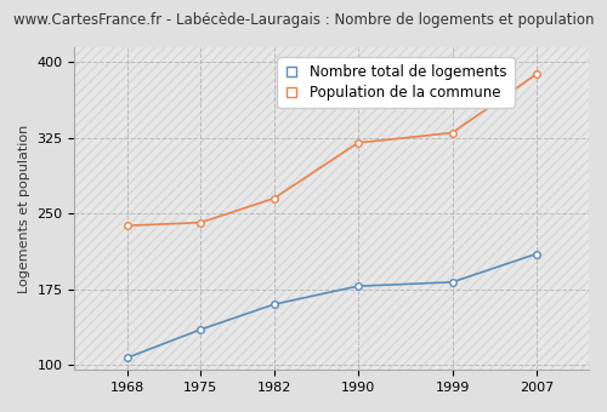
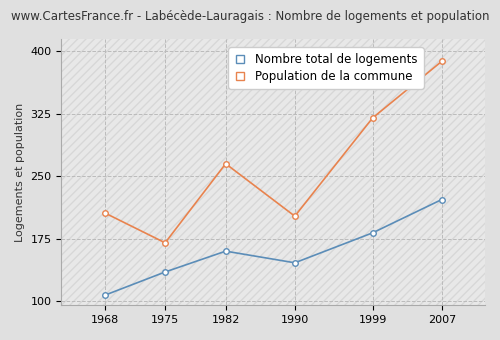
Population de la commune/1968: 238 -> 206
Population de la commune/1975: 241 -> 170
Nombre total de logements/1990: 178 -> 146
Population de la commune/1990: 320 -> 202
Population de la commune/1999: 330 -> 320
Nombre total de logements/2007: 210 -> 222
